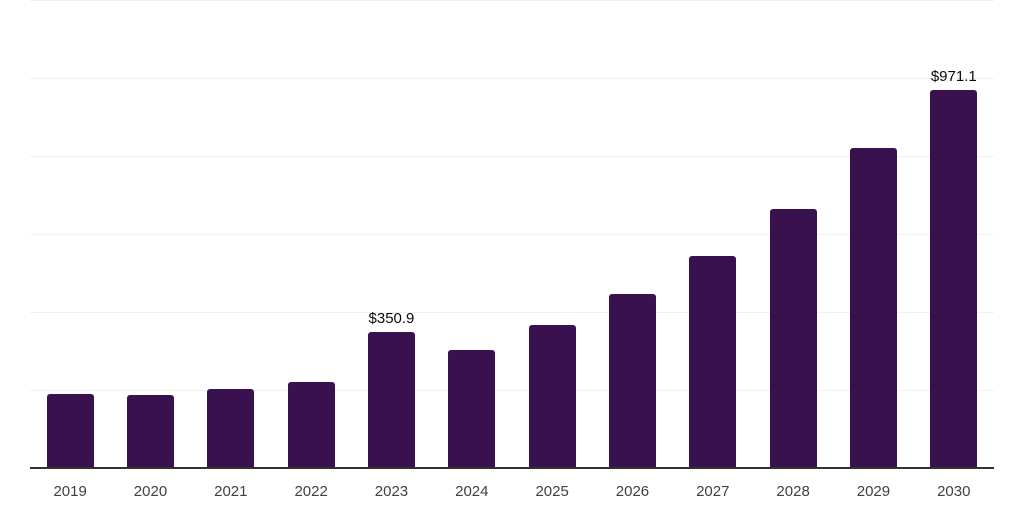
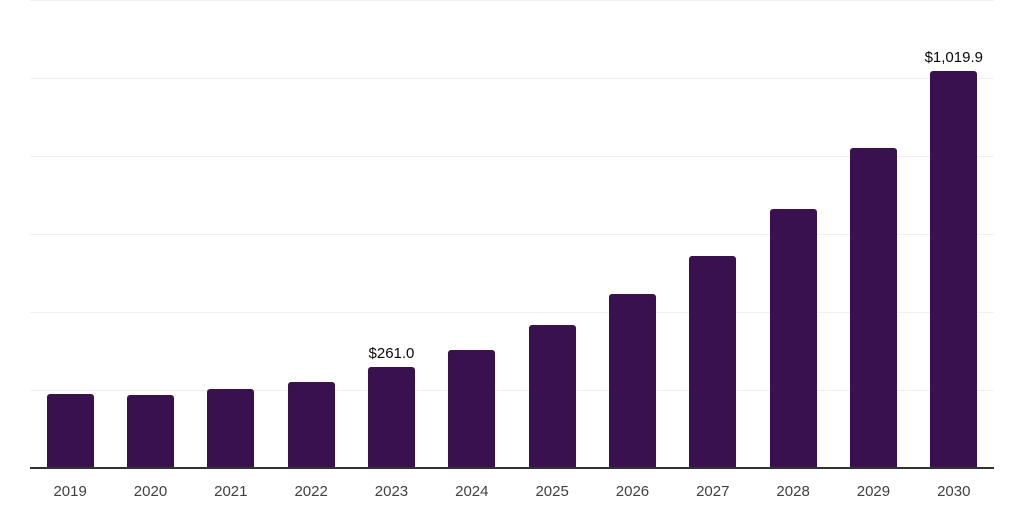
2023: $350.9 -> $261.0
2030: $971.1 -> $1,019.9
